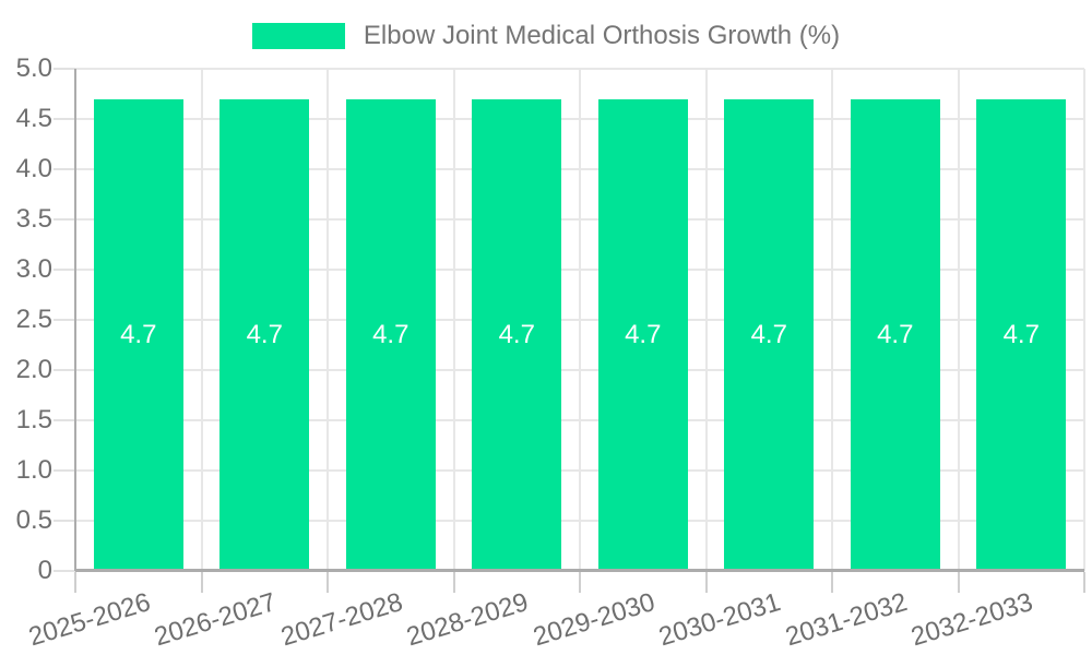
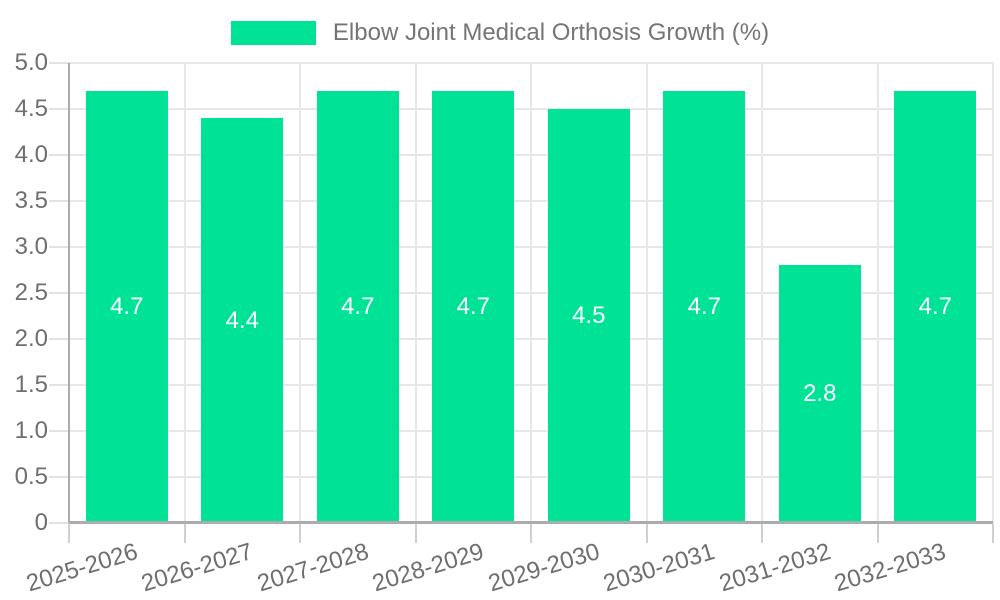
2026-2027: 4.7 -> 4.4
2029-2030: 4.7 -> 4.5
2031-2032: 4.7 -> 2.8
